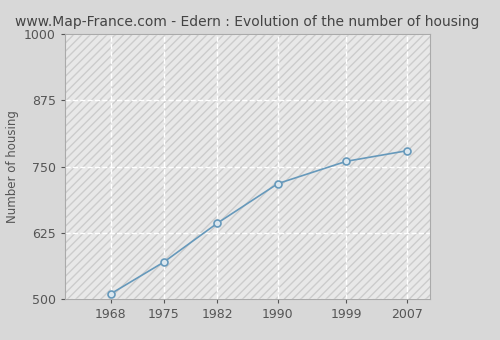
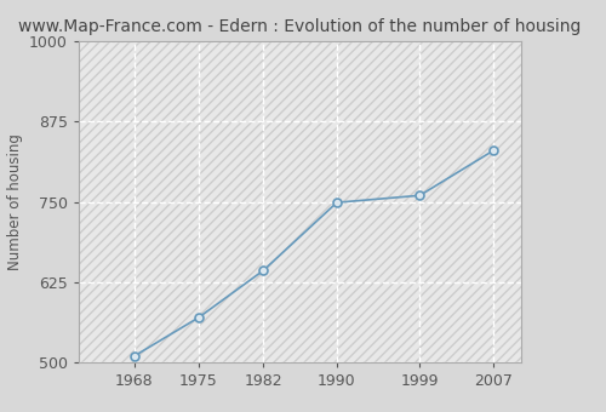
1990: 718 -> 749
2007: 780 -> 830
